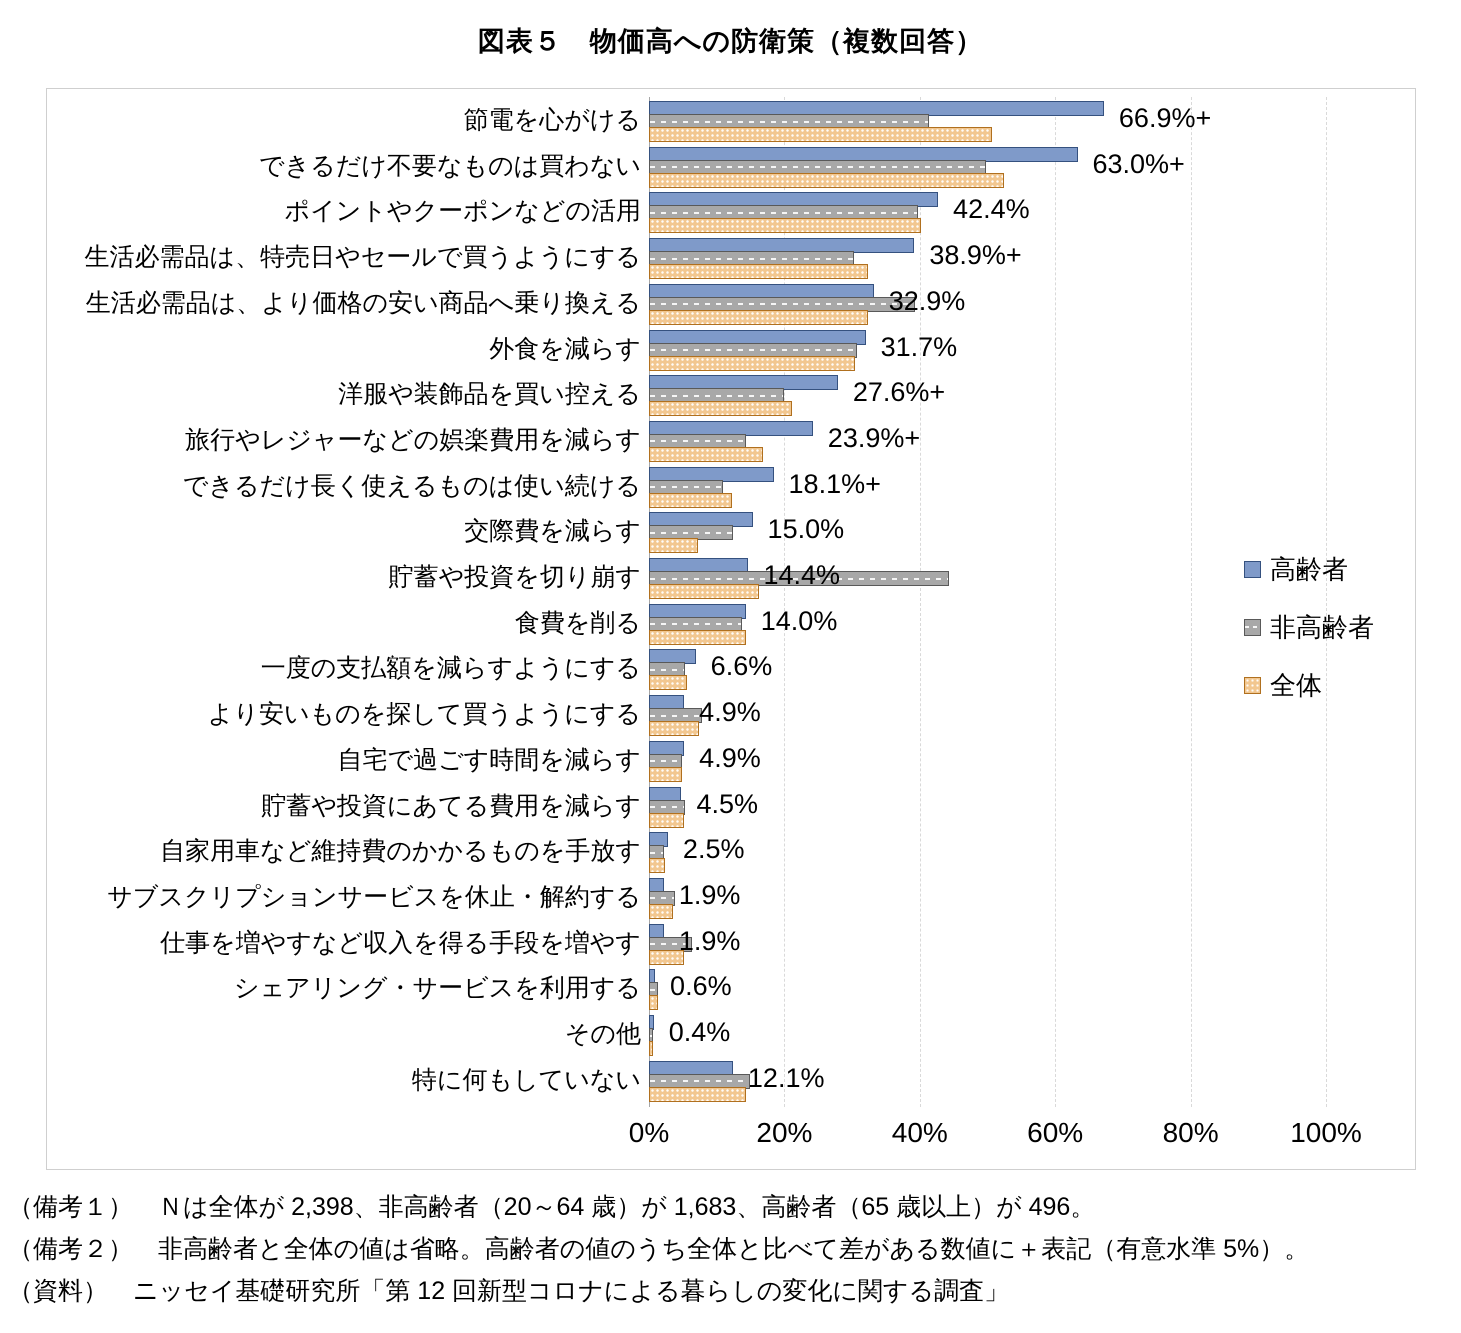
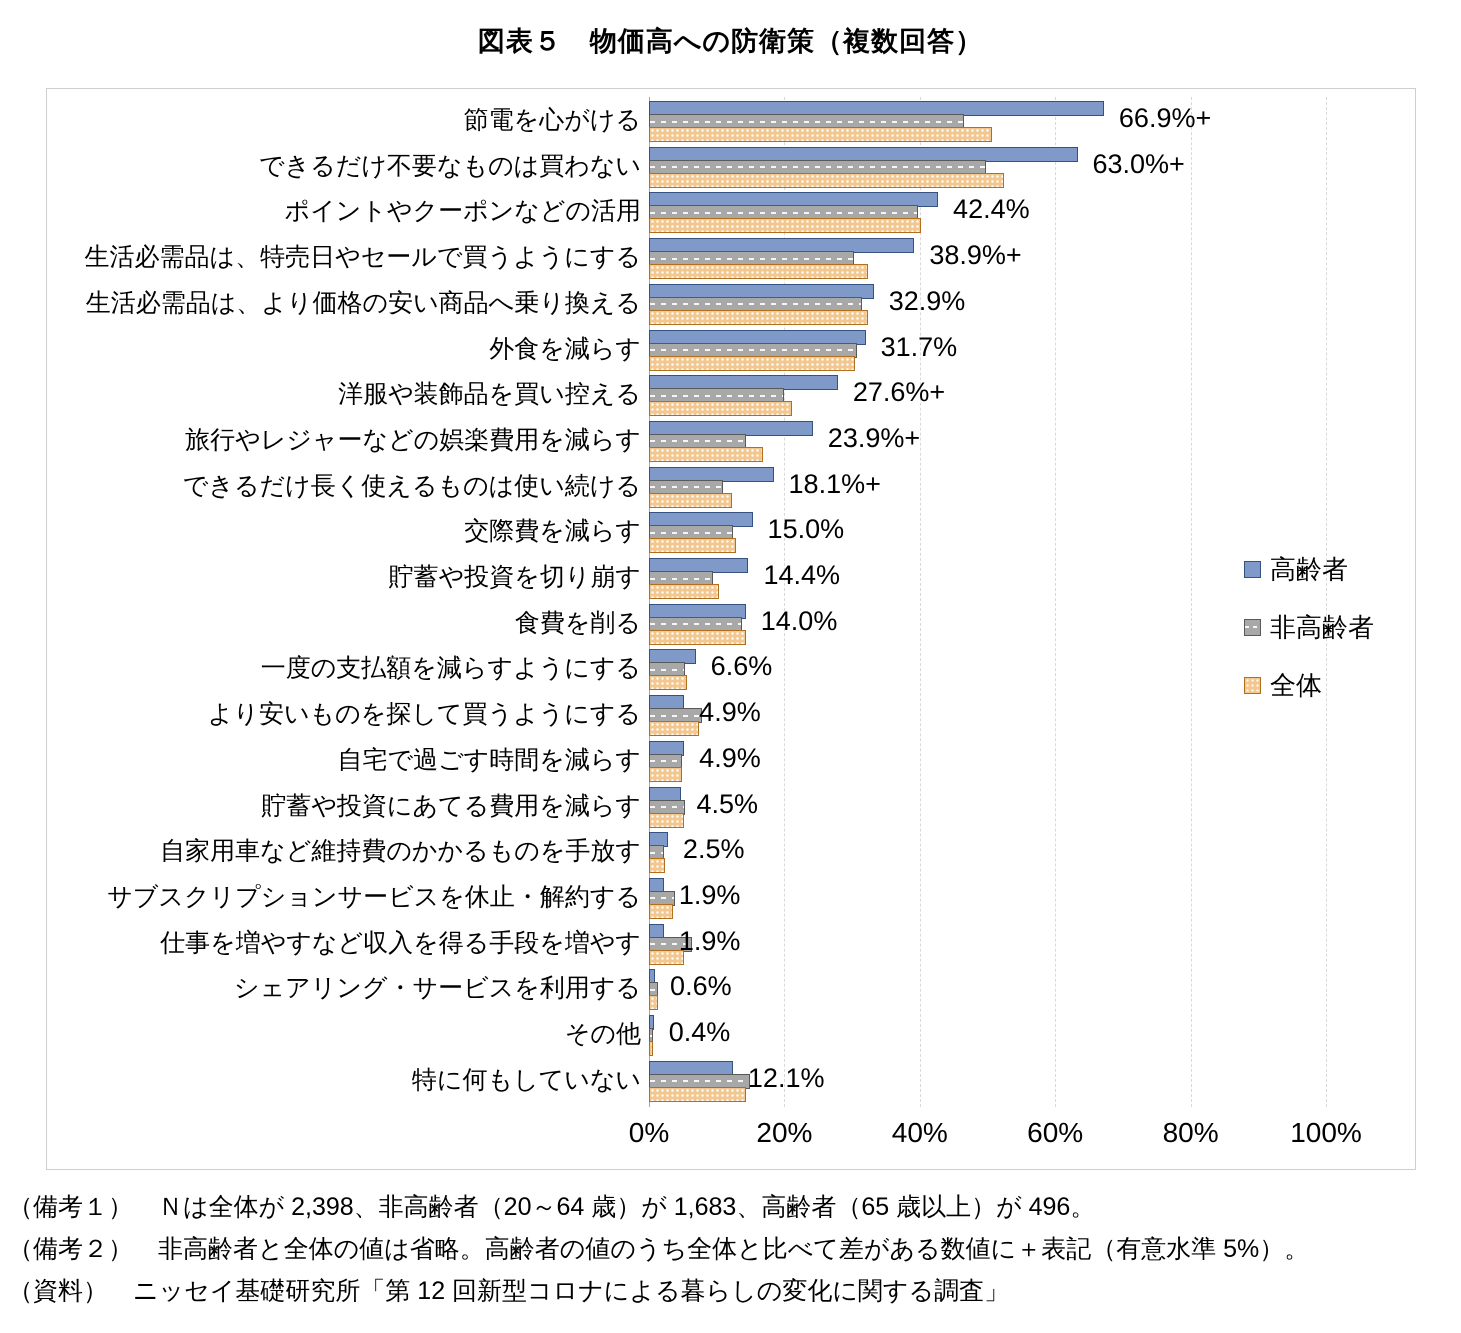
非高齢者/節電を心がける: 41% -> 46%
非高齢者/生活必需品は、より価格の安い商品へ乗り換える: 39% -> 31%
全体/交際費を減らす: 7% -> 13%
非高齢者/貯蓄や投資を切り崩す: 44% -> 9%
全体/貯蓄や投資を切り崩す: 16% -> 10%
